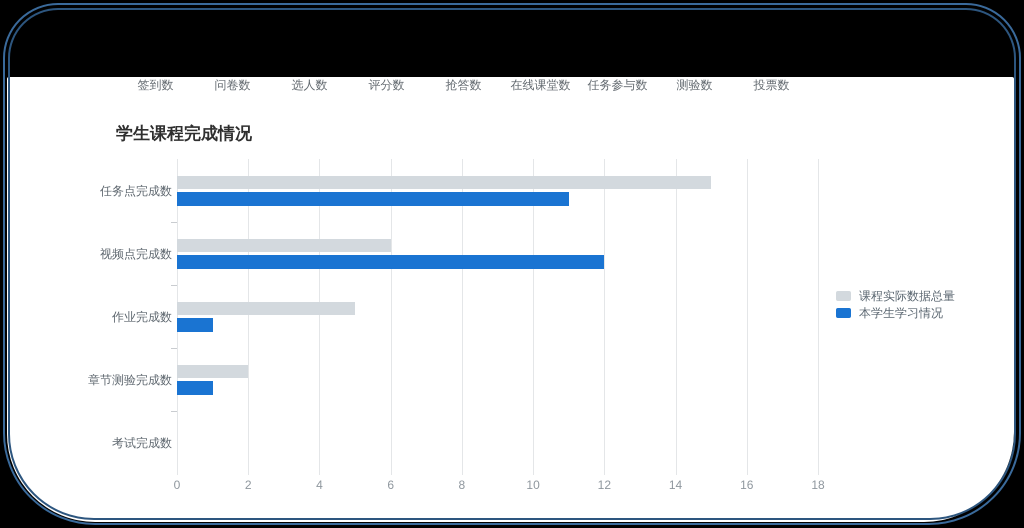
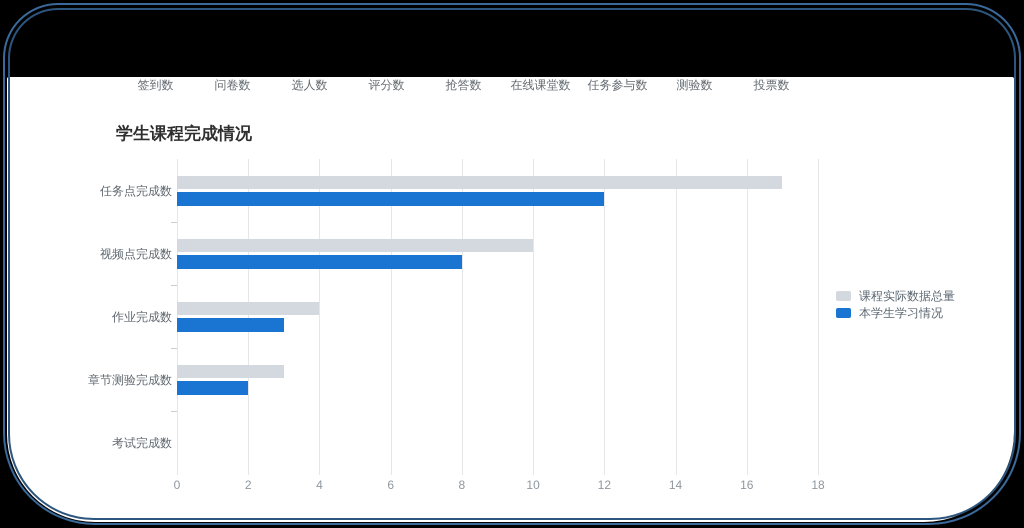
课程实际数据总量/任务点完成数: 15 -> 17
本学生学习情况/任务点完成数: 11 -> 12
课程实际数据总量/视频点完成数: 6 -> 10
本学生学习情况/视频点完成数: 12 -> 8
课程实际数据总量/作业完成数: 5 -> 4
本学生学习情况/作业完成数: 1 -> 3
课程实际数据总量/章节测验完成数: 2 -> 3
本学生学习情况/章节测验完成数: 1 -> 2
